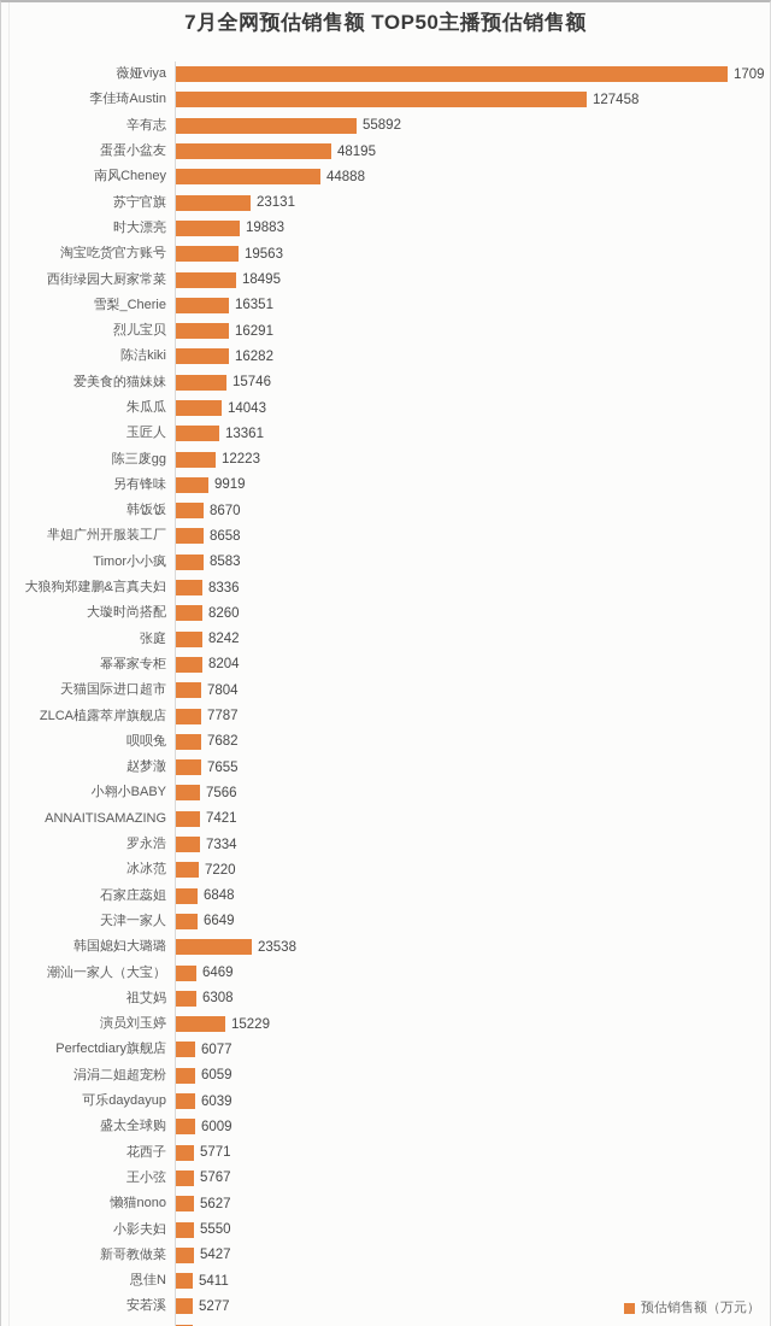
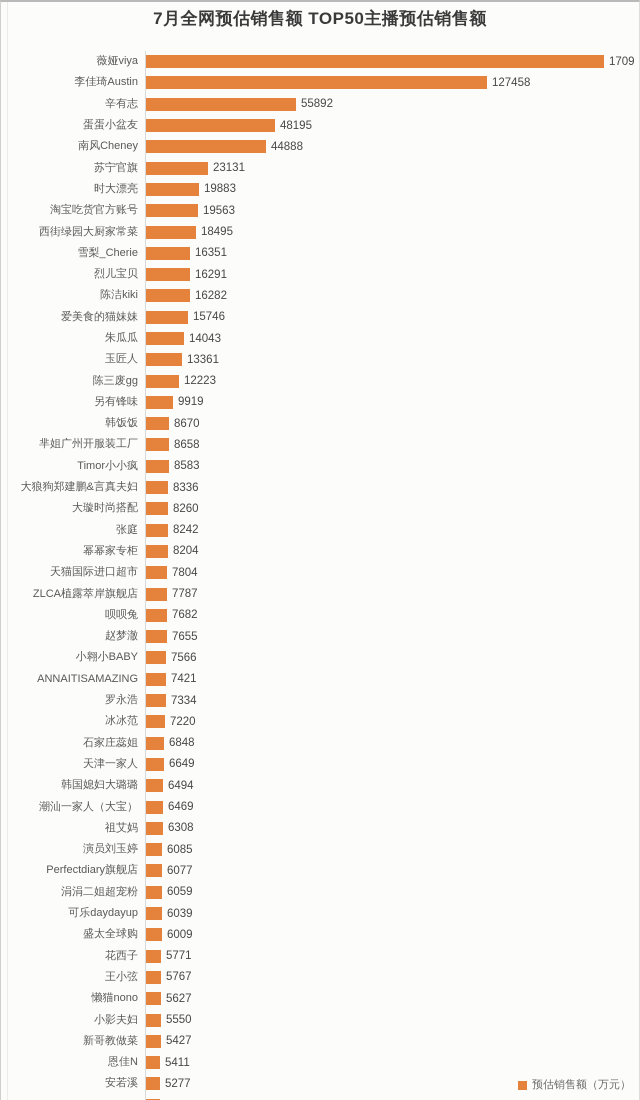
韩国媳妇大璐璐: 23538 -> 6494
演员刘玉婷: 15229 -> 6085
